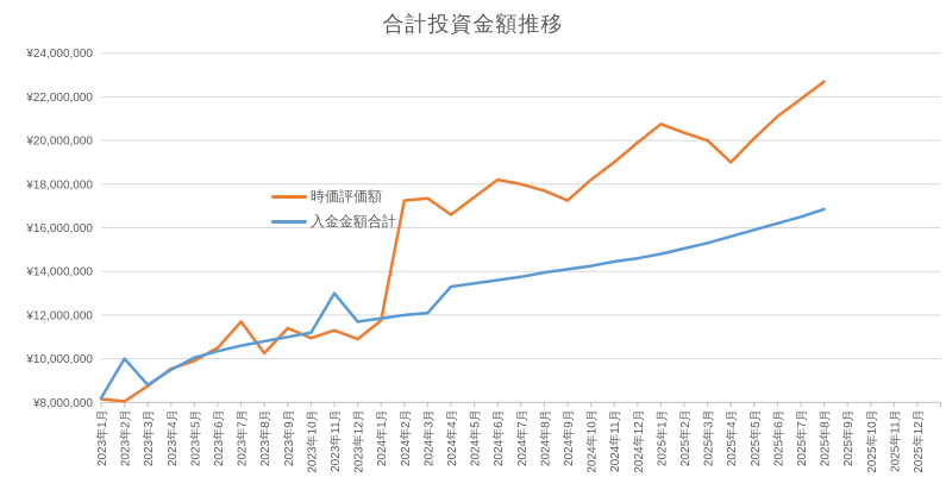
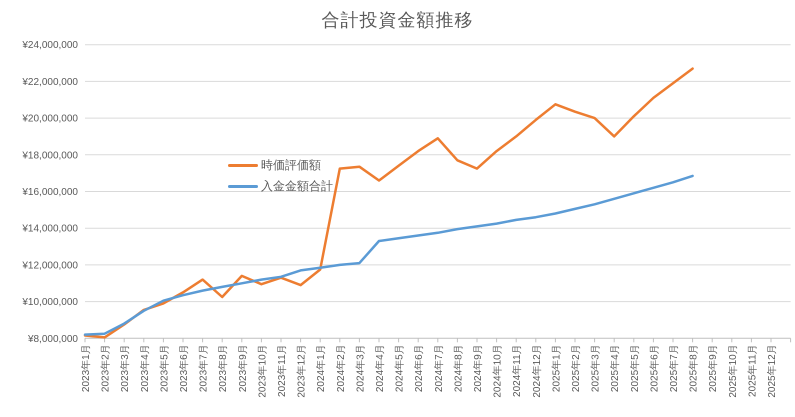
入金金額合計/2023年2月: ¥10000000 -> ¥8200000
時価評価額/2023年7月: ¥11700000 -> ¥11200000
入金金額合計/2023年11月: ¥13000000 -> ¥11400000
時価評価額/2024年7月: ¥18000000 -> ¥18900000
